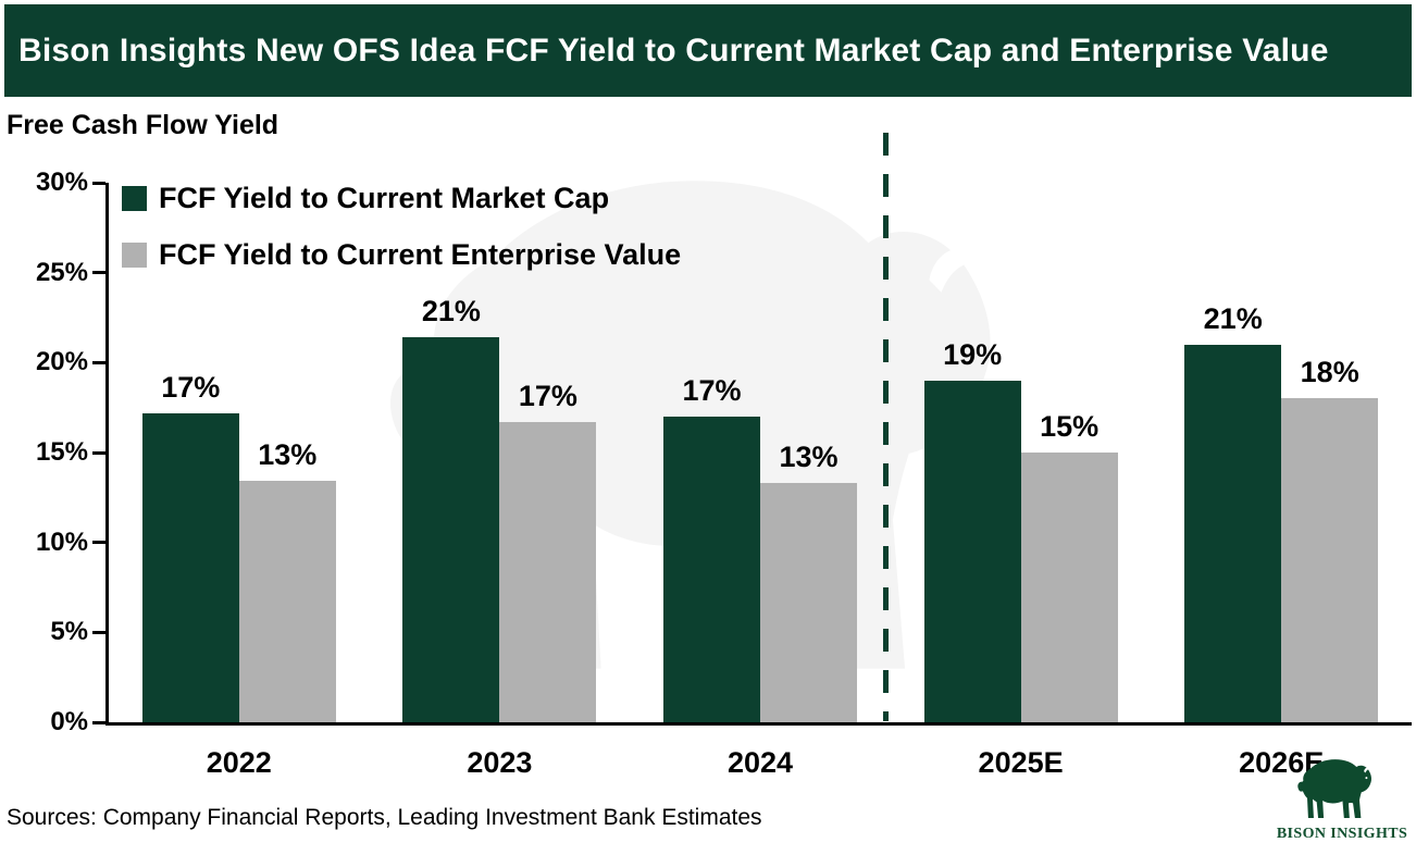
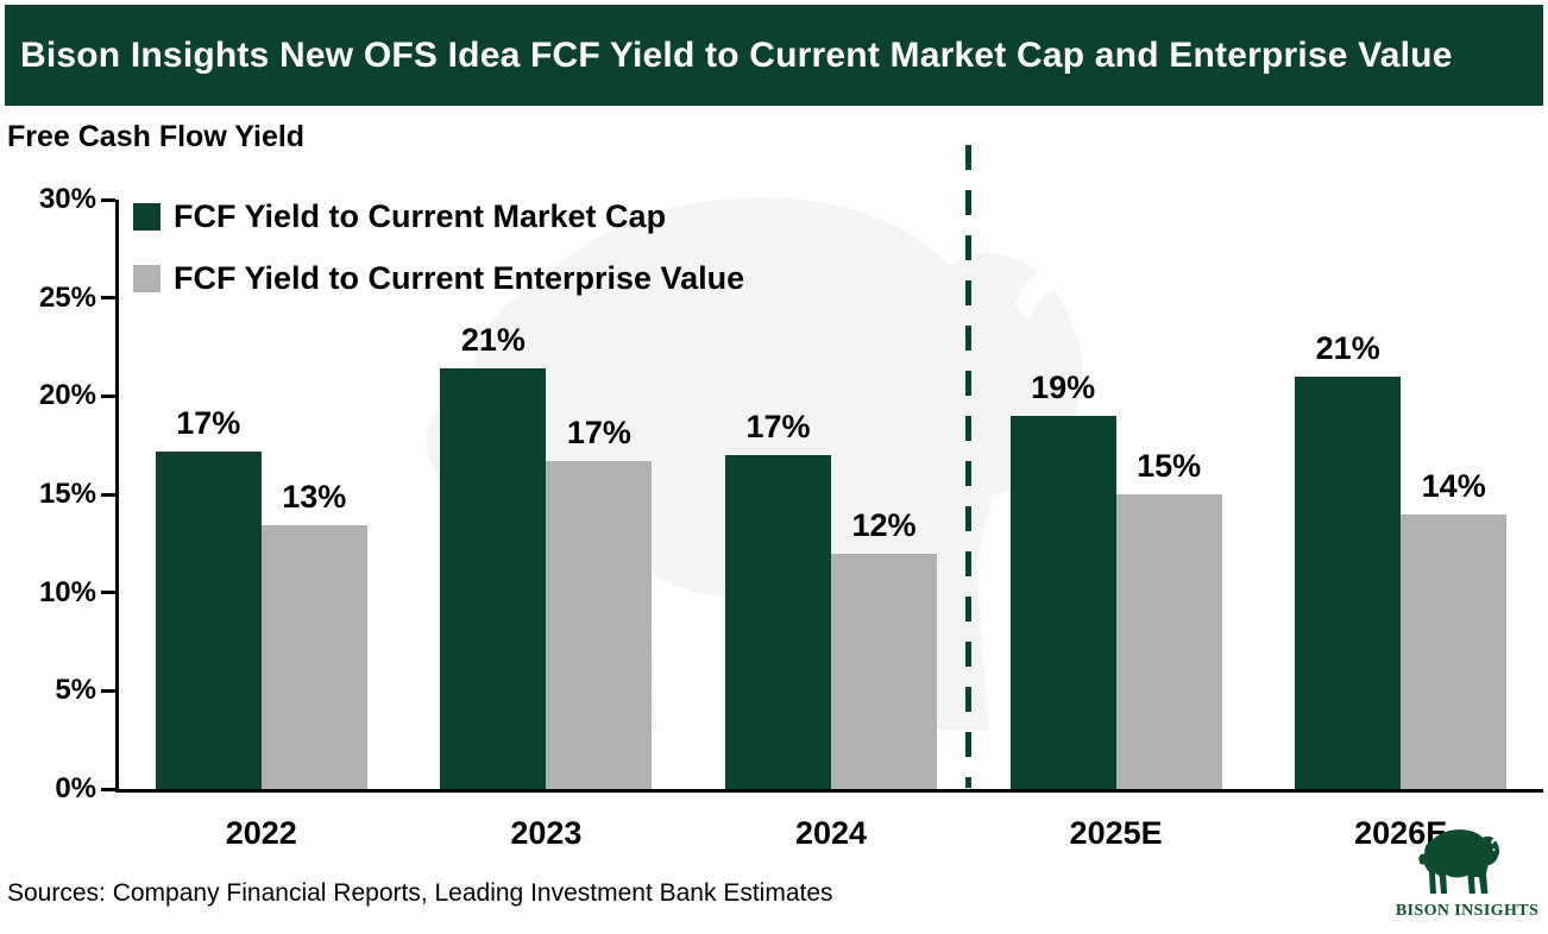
FCF Yield to Current Enterprise Value/2024: 13% -> 12%
FCF Yield to Current Enterprise Value/2026E: 18% -> 14%
